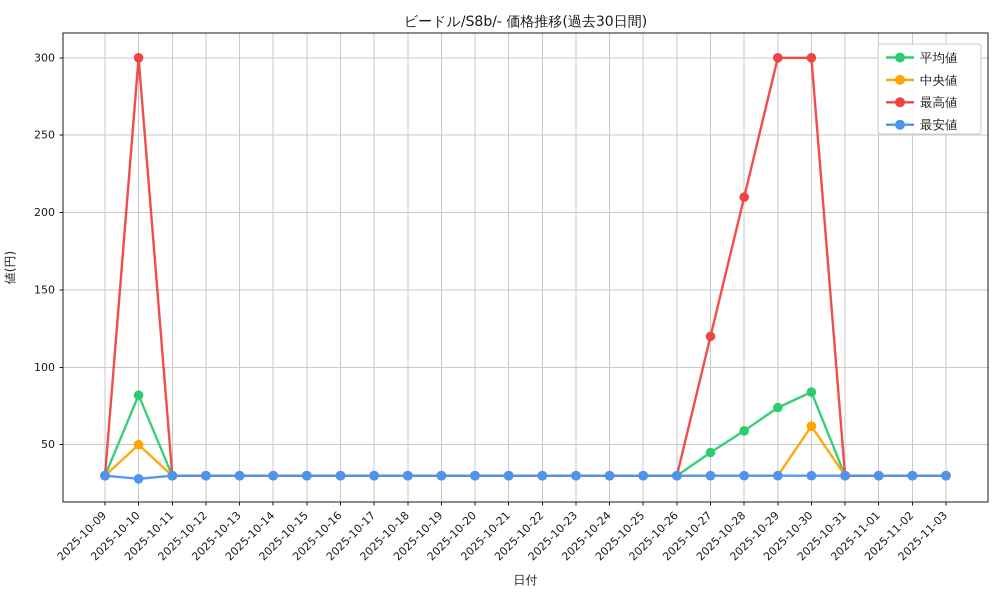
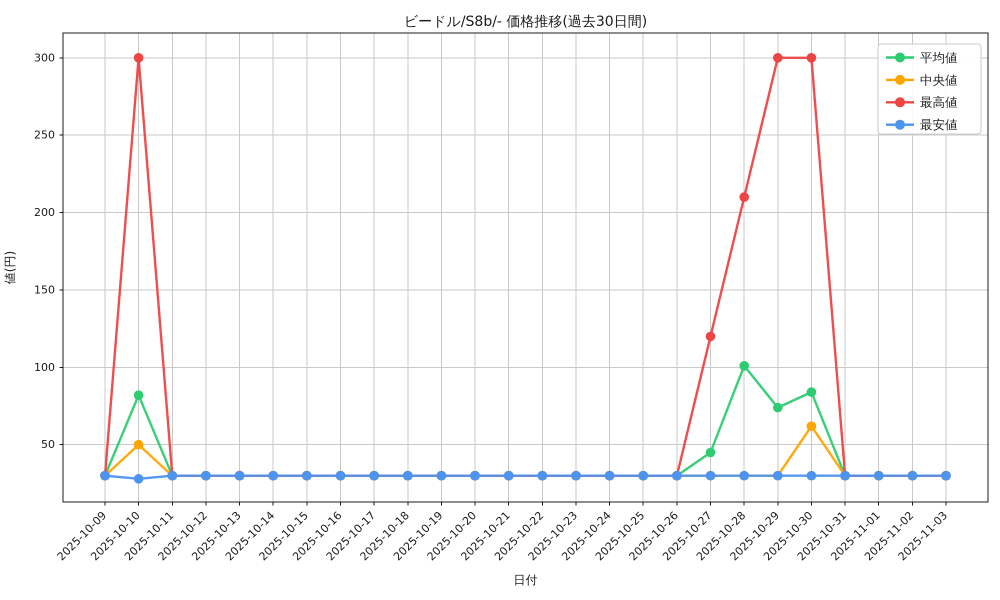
平均値/2025-10-28: 59 -> 101
